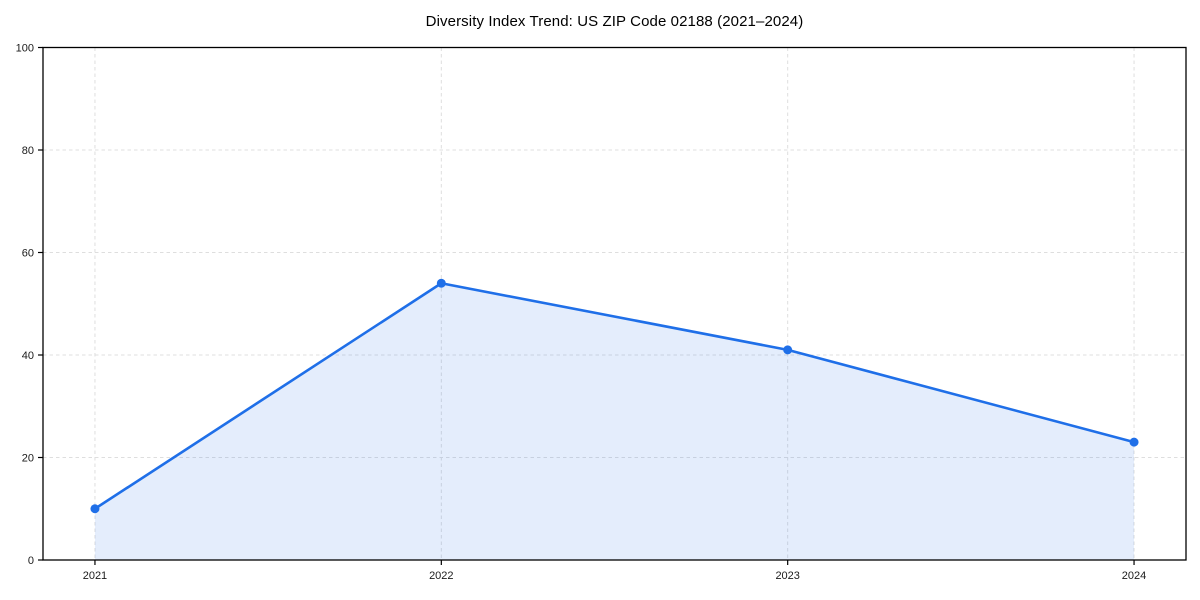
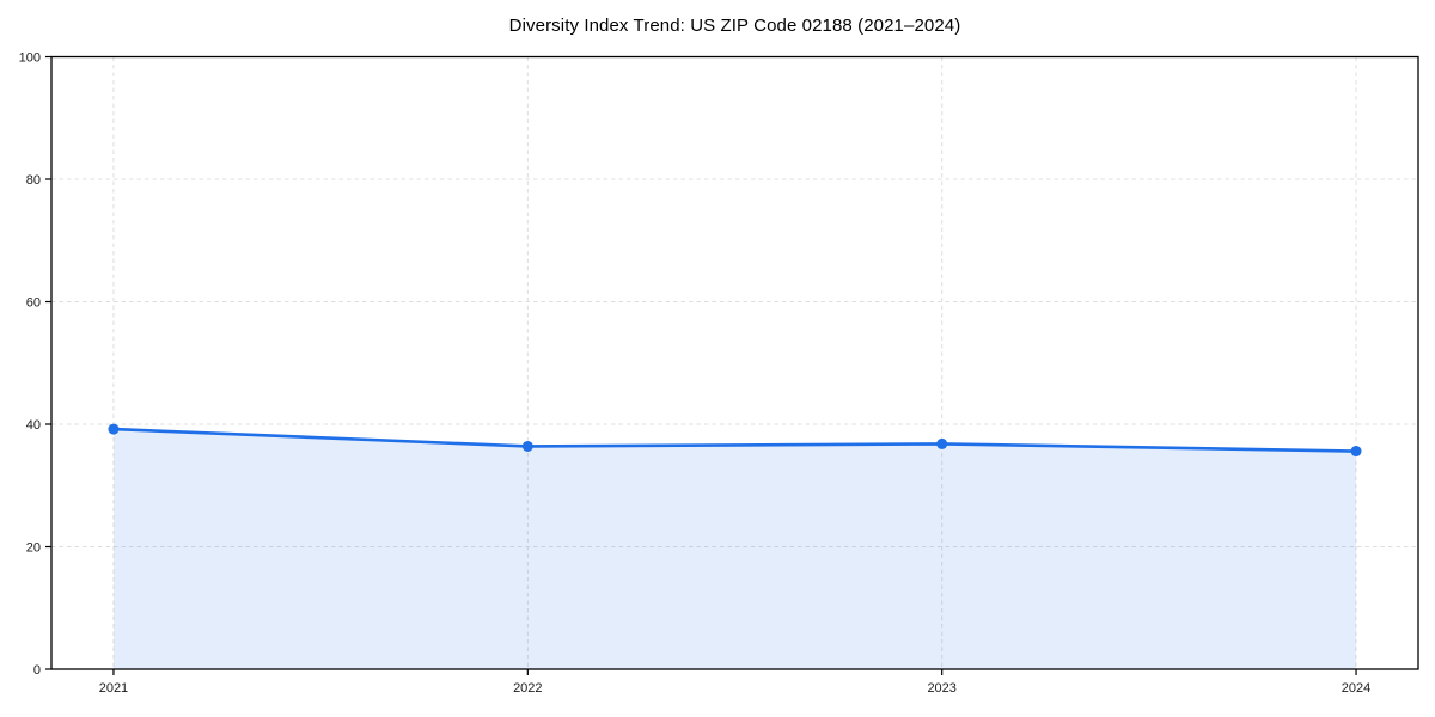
2021: 10 -> 39
2022: 54 -> 36
2023: 41 -> 37
2024: 23 -> 36
